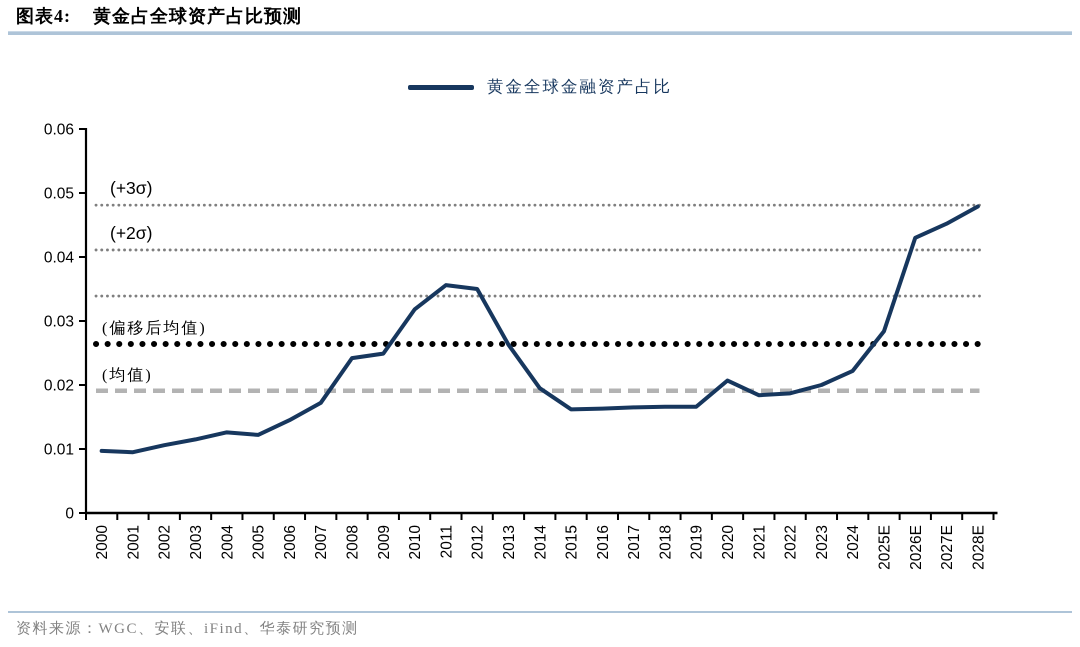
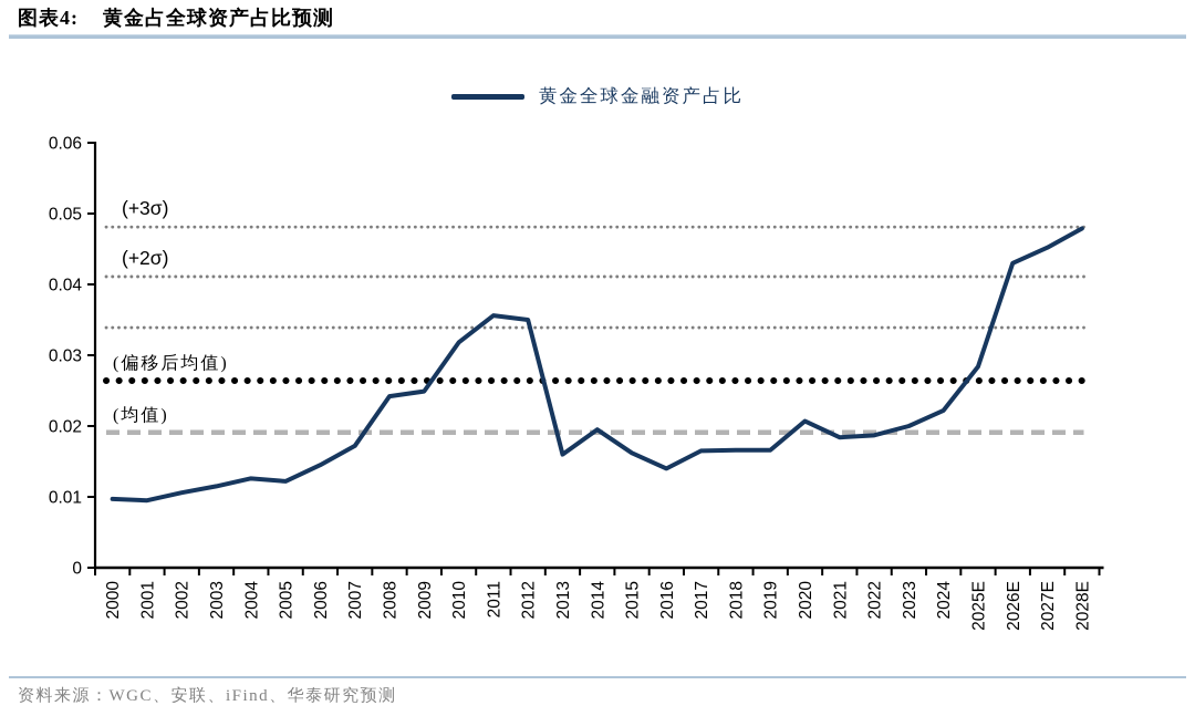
2013: 0.026 -> 0.016
2016: 0.016 -> 0.014
